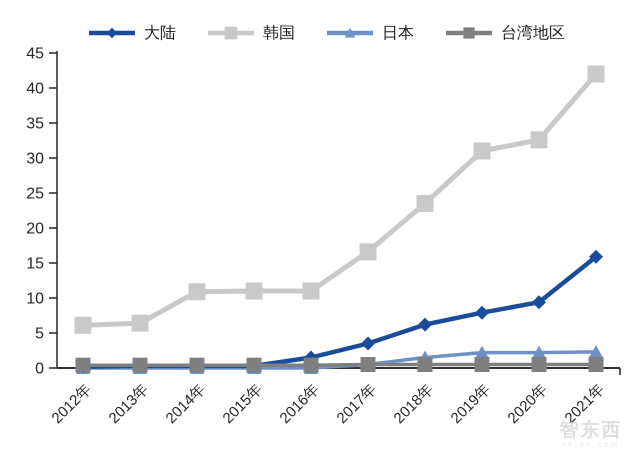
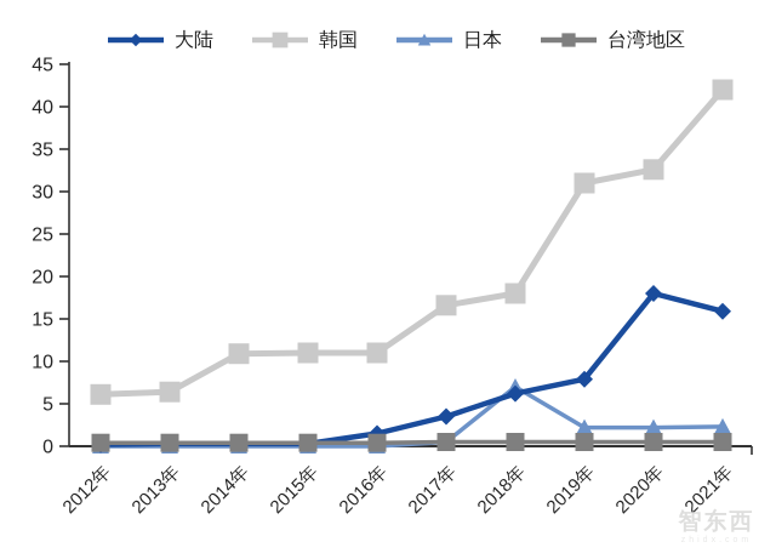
韩国/2018年: 24 -> 18
日本/2018年: 2 -> 7
大陆/2020年: 9 -> 18
